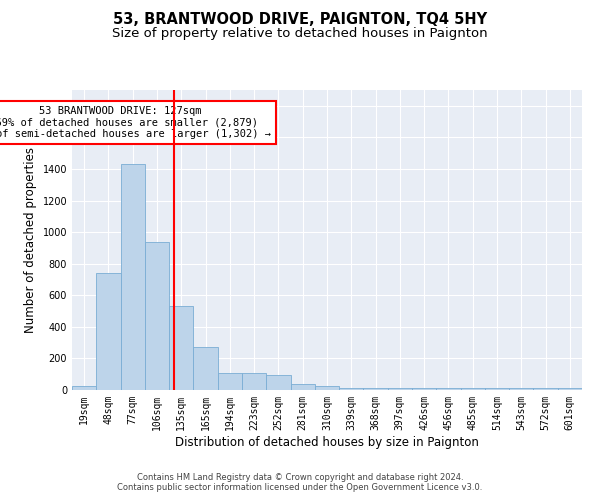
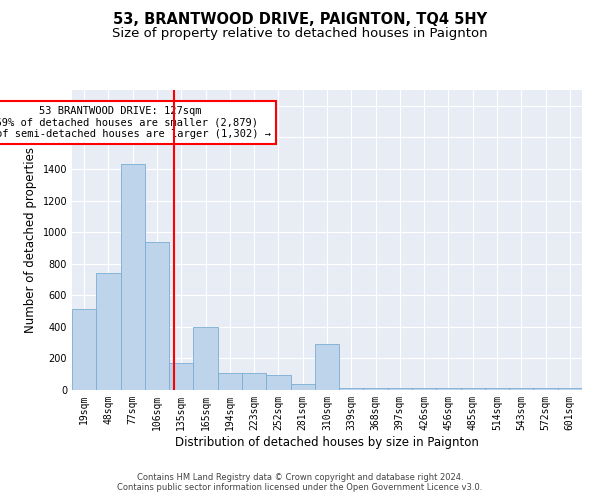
19sqm: 20 -> 510
135sqm: 530 -> 170
165sqm: 270 -> 400
310sqm: 20 -> 290
